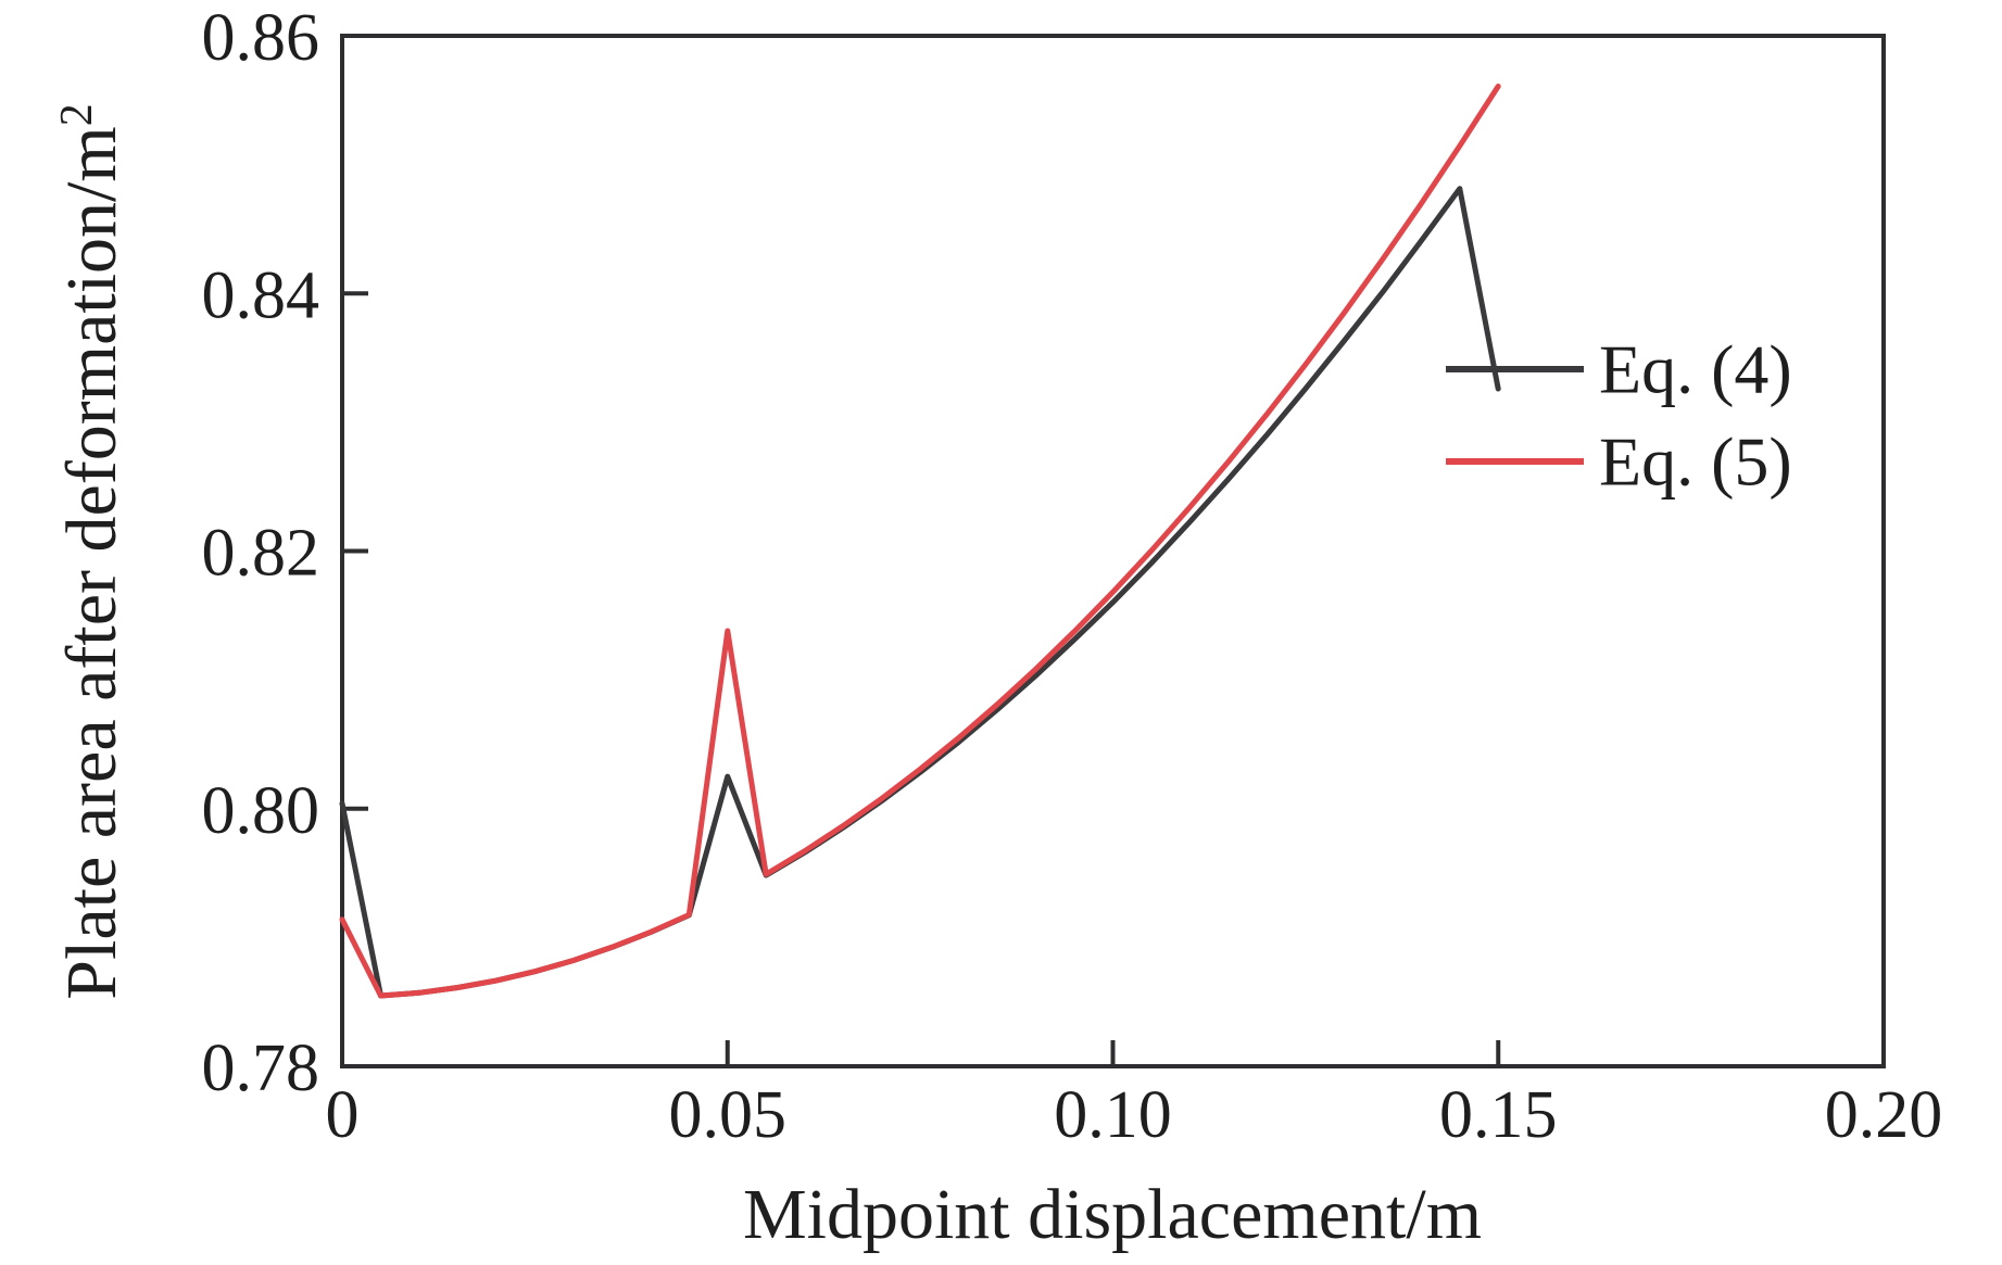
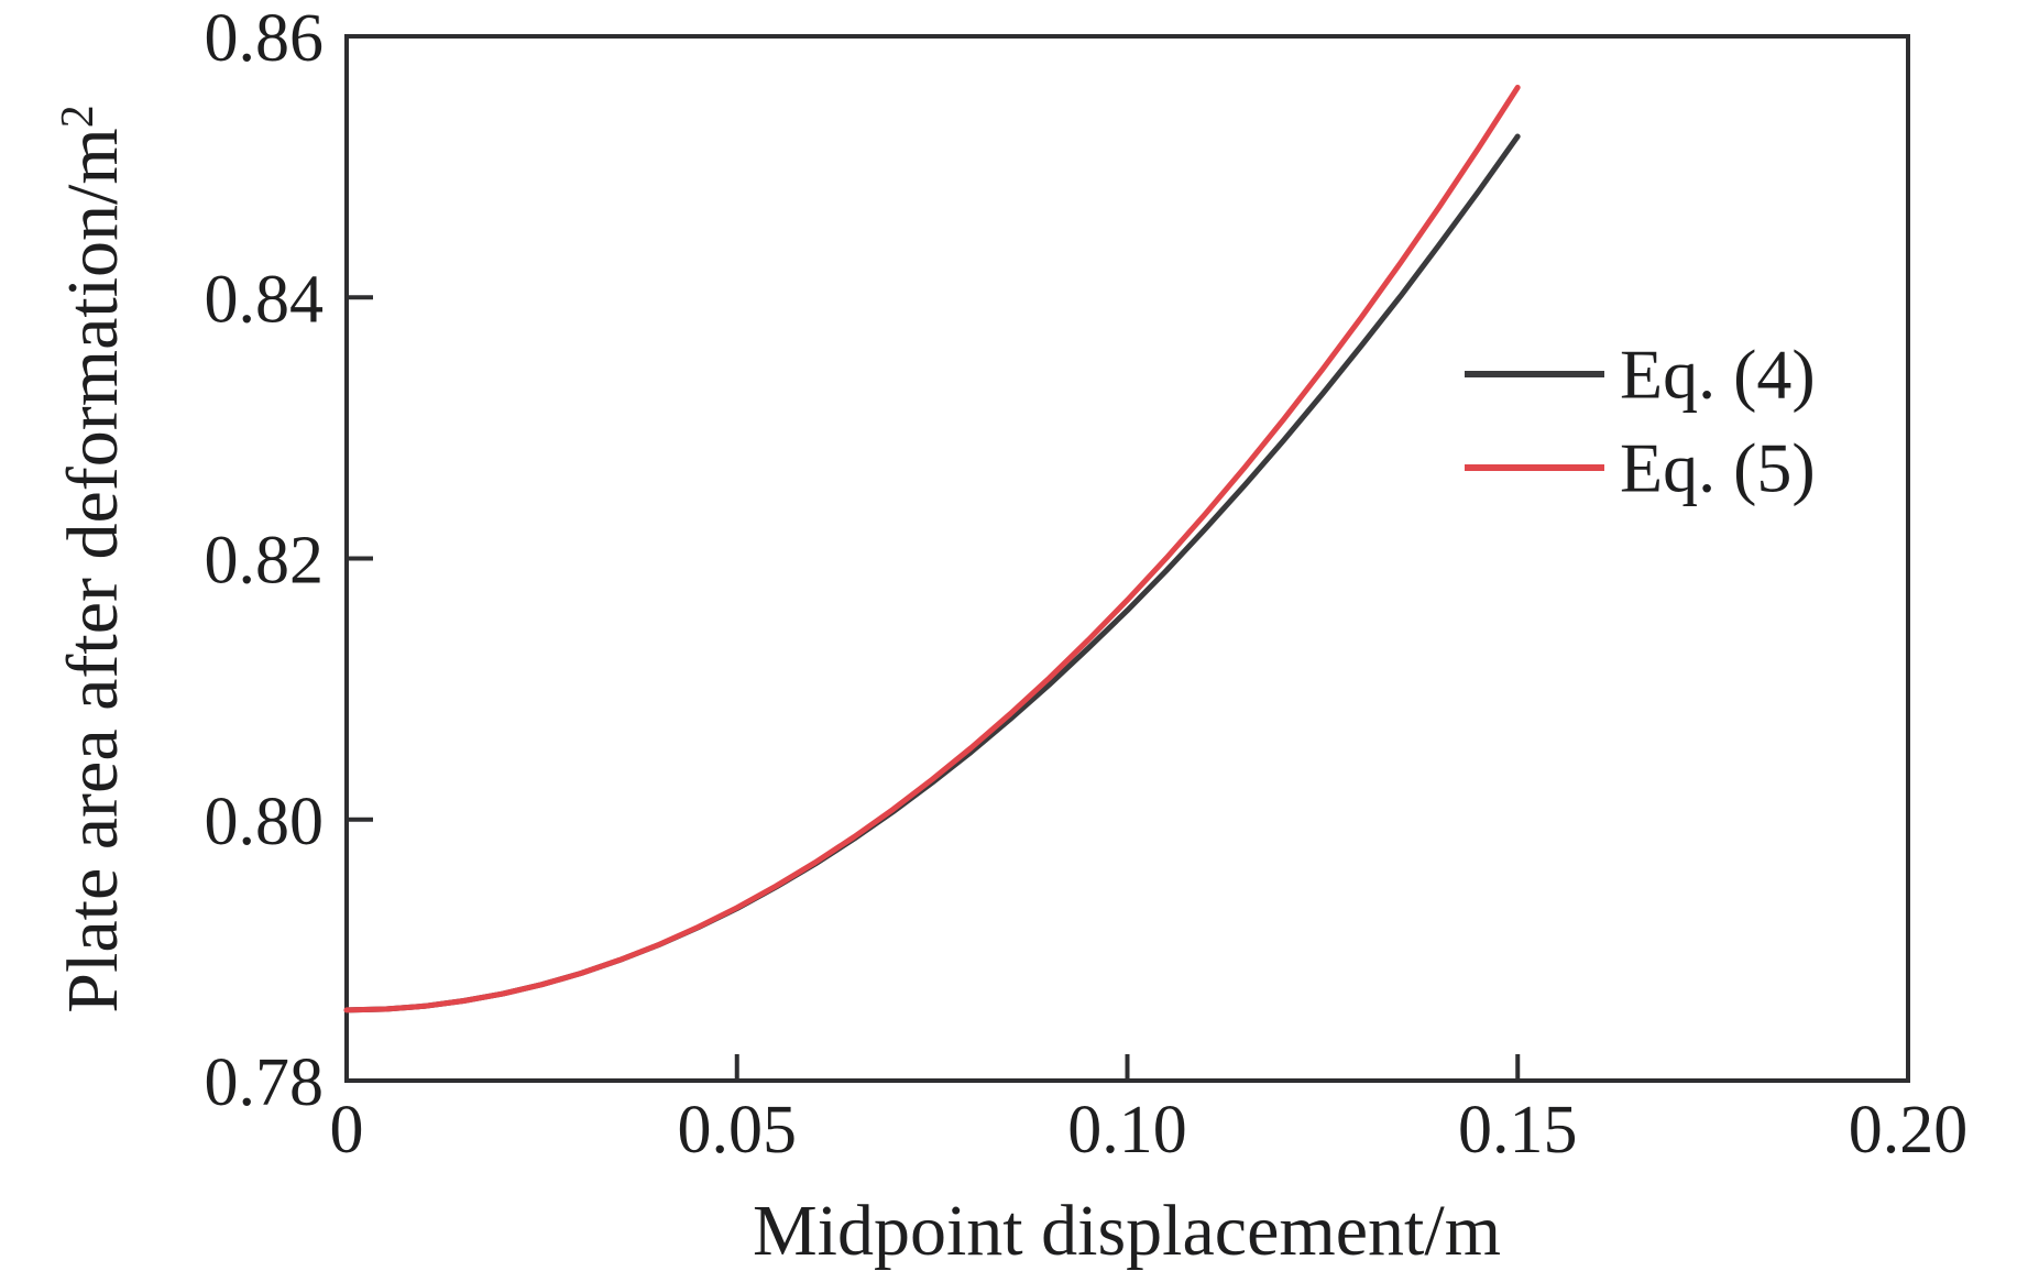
Eq. (4)/0: 0.8004 -> 0.7854
Eq. (5)/0: 0.7914 -> 0.7854
Eq. (4)/0.05: 0.8025 -> 0.7932
Eq. (5)/0.05: 0.8138 -> 0.7933
Eq. (4)/0.15: 0.8326 -> 0.8523
